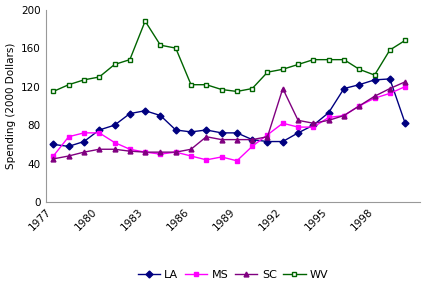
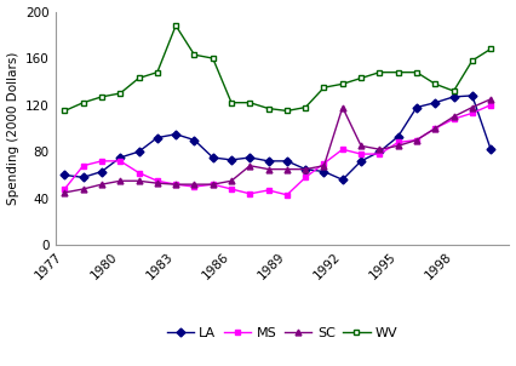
LA/1992: 63 -> 56
